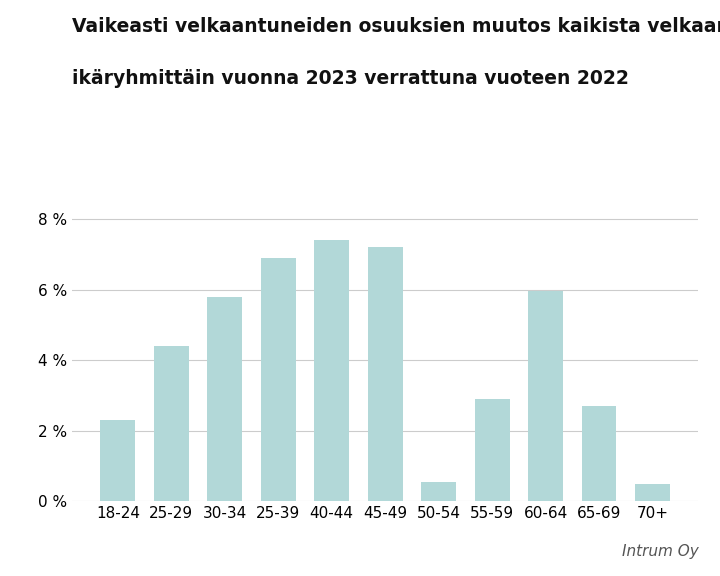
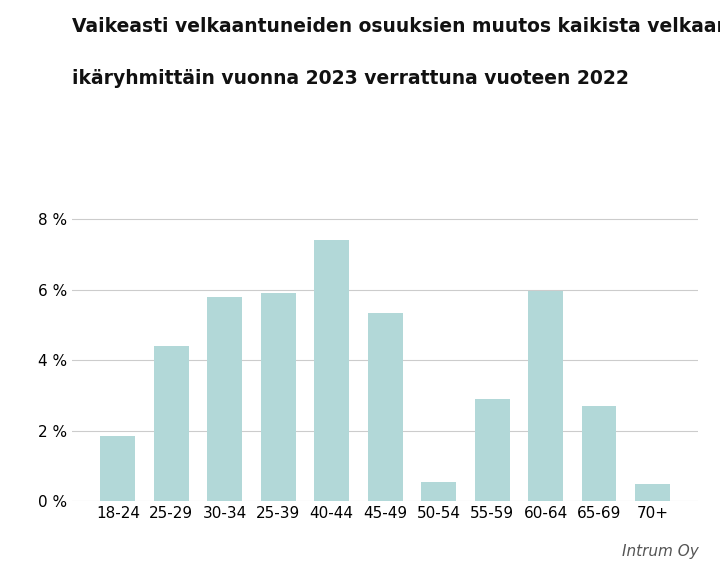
18-24: 2.30 % -> 1.85 %
25-39: 6.90 % -> 5.90 %
45-49: 7.20 % -> 5.35 %
